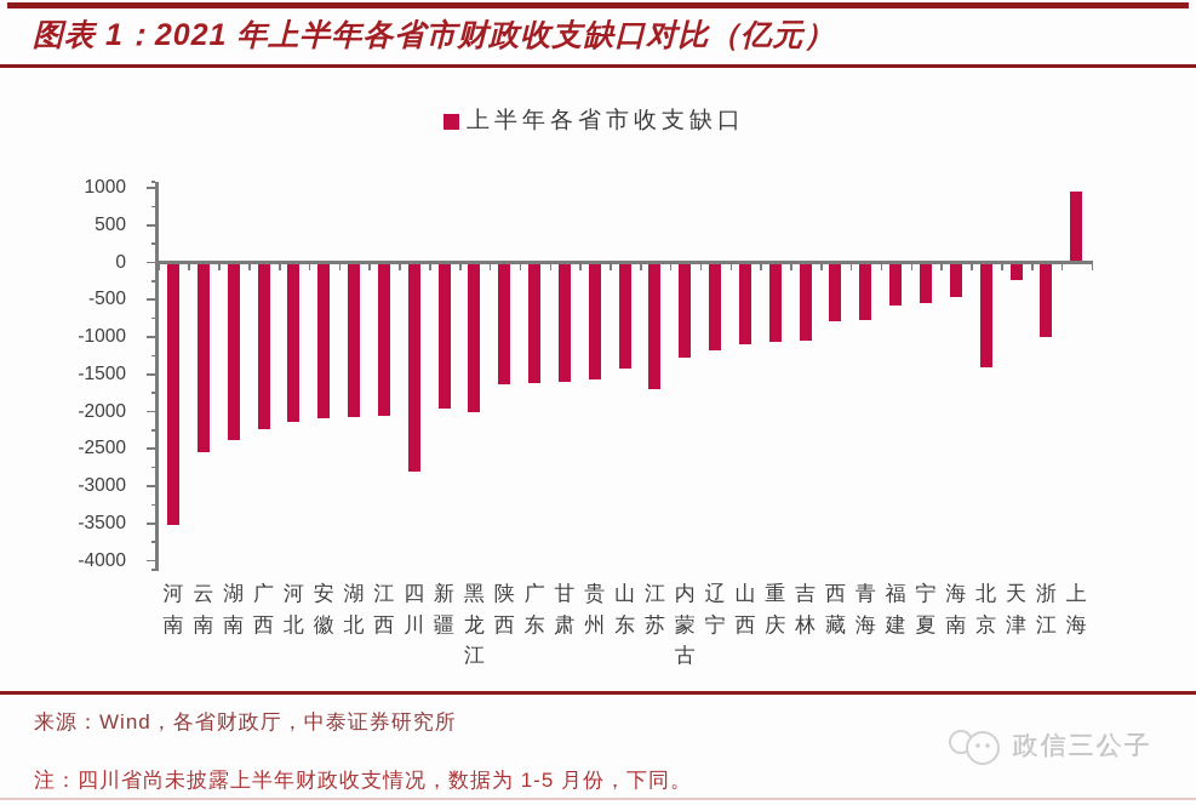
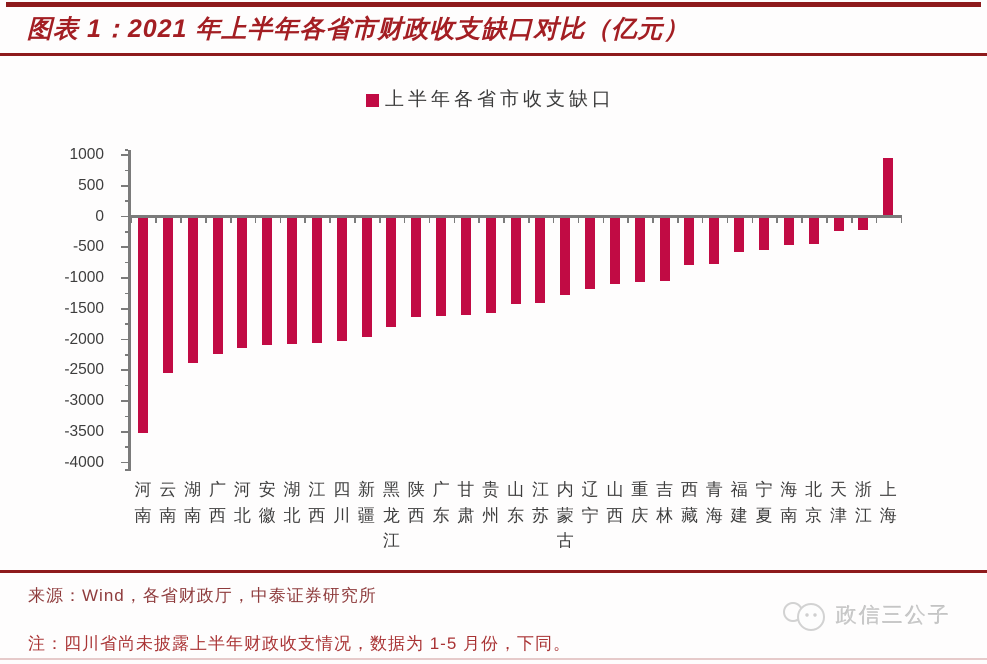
四川: -2800 -> -2000
黑龙江: -2000 -> -1800
江苏: -1700 -> -1400
北京: -1400 -> -500
浙江: -1000 -> -200
